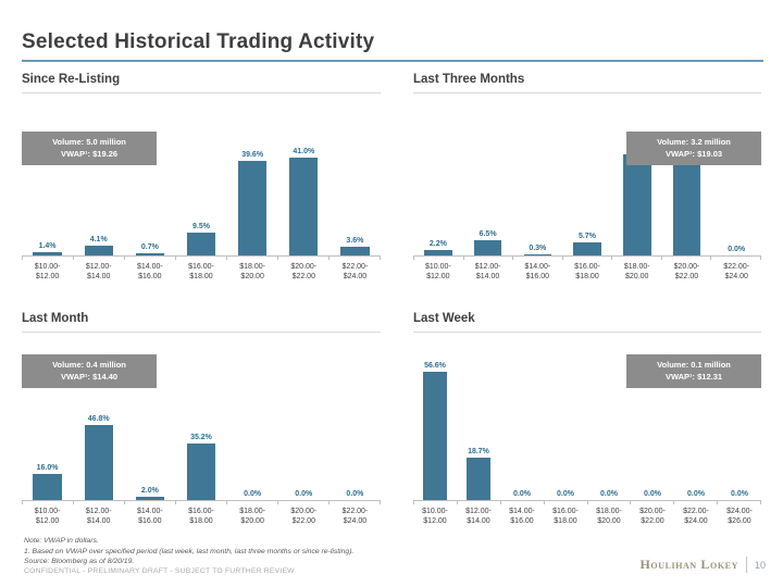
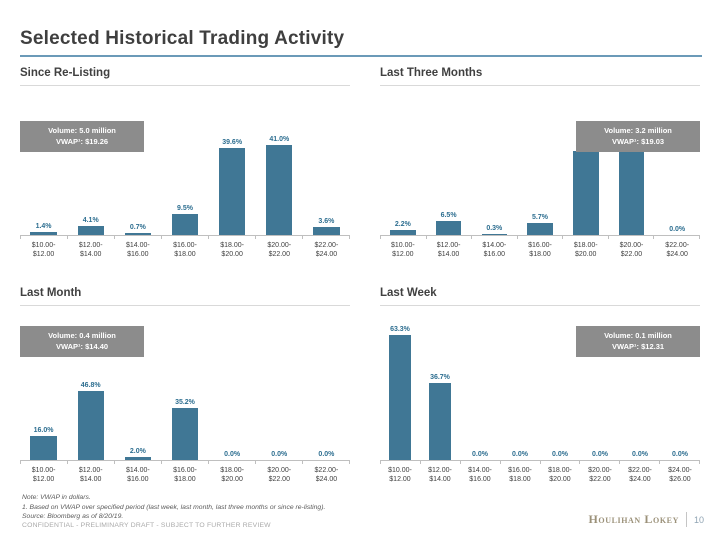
Last Three Months/$18.00-$20.00: 42.6% -> 38.1%
Last Week/$10.00-$12.00: 56.6% -> 63.3%
Last Week/$12.00-$14.00: 18.7% -> 36.7%
